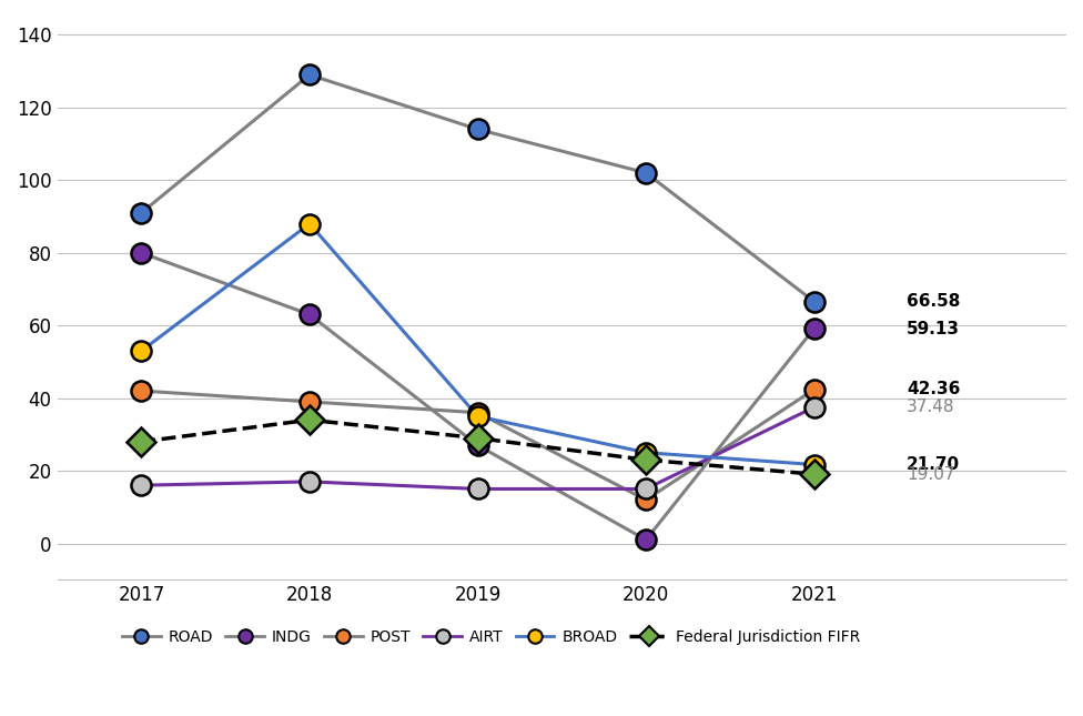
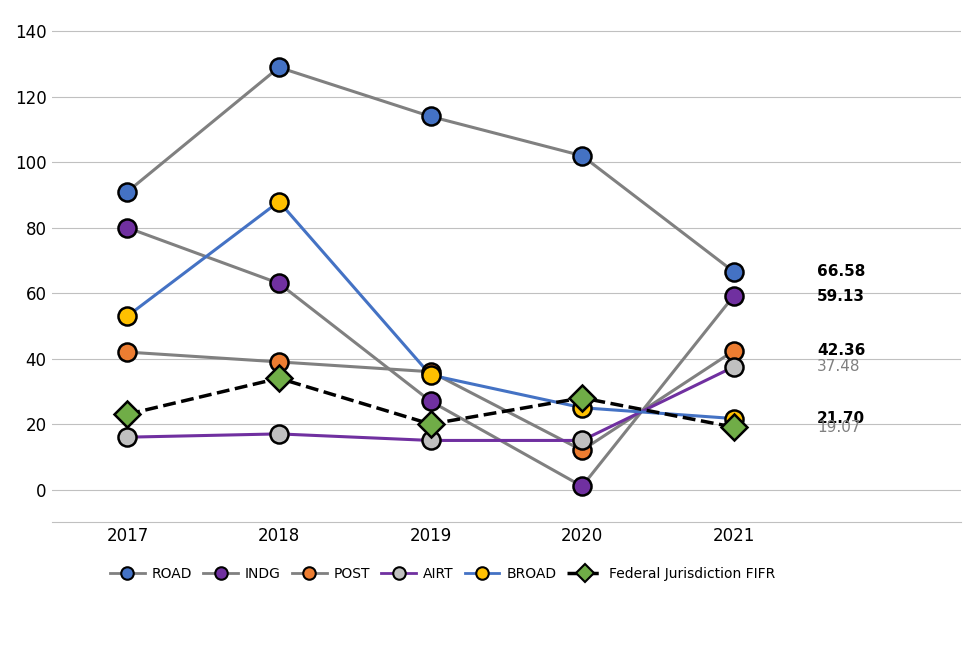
Federal Jurisdiction FIFR/2017: 28.0 -> 23.0
Federal Jurisdiction FIFR/2019: 29.0 -> 20.0
Federal Jurisdiction FIFR/2020: 23.0 -> 28.0
